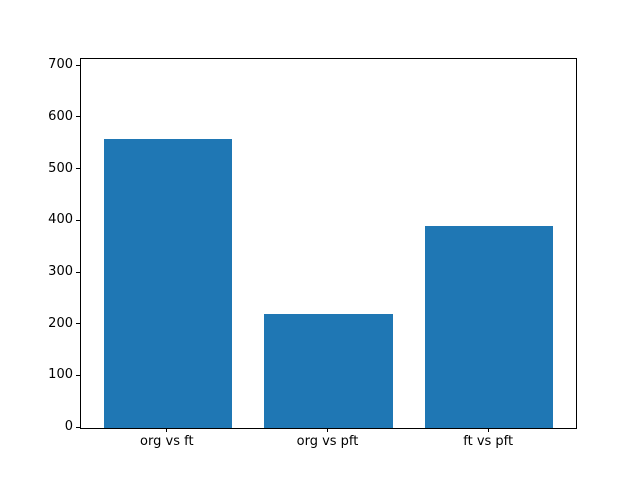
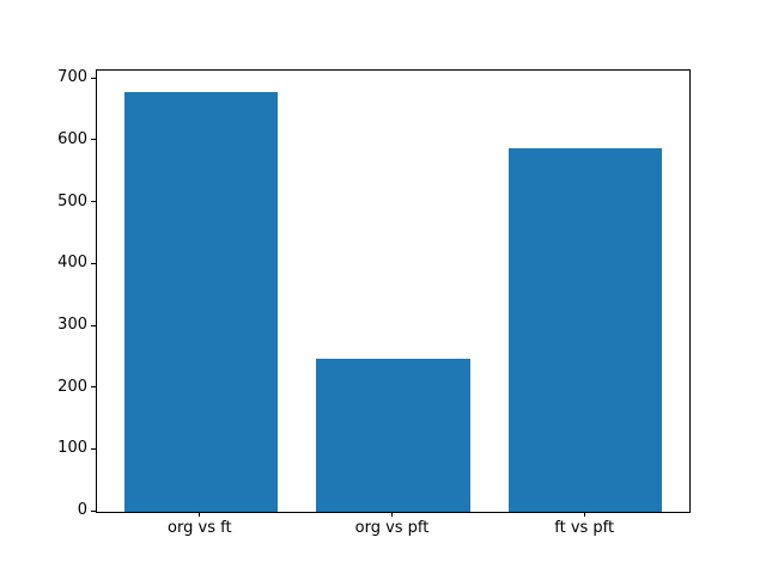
org vs ft: 560 -> 680
org vs pft: 220 -> 250
ft vs pft: 390 -> 590
